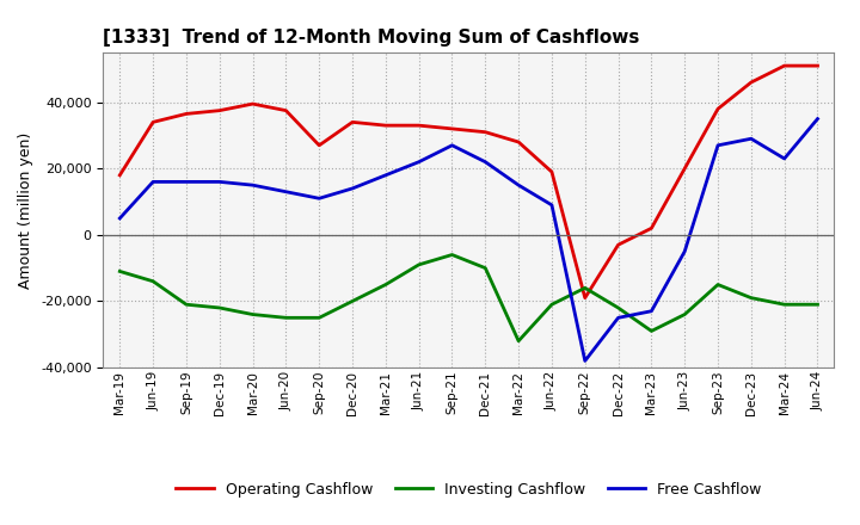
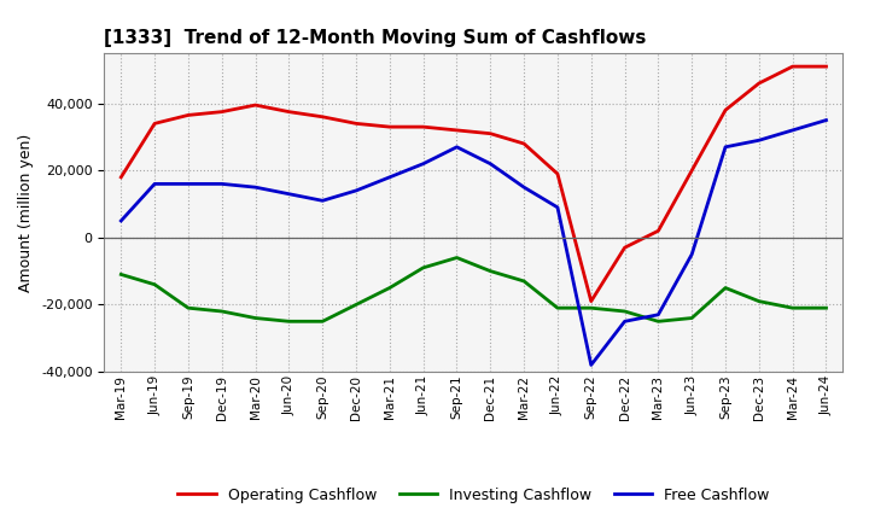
Operating Cashflow/Sep-20: 27,000 -> 36,000
Investing Cashflow/Mar-22: -32,000 -> -13,000
Investing Cashflow/Sep-22: -16,000 -> -21,000
Investing Cashflow/Mar-23: -29,000 -> -25,000
Free Cashflow/Mar-24: 23,000 -> 32,000
